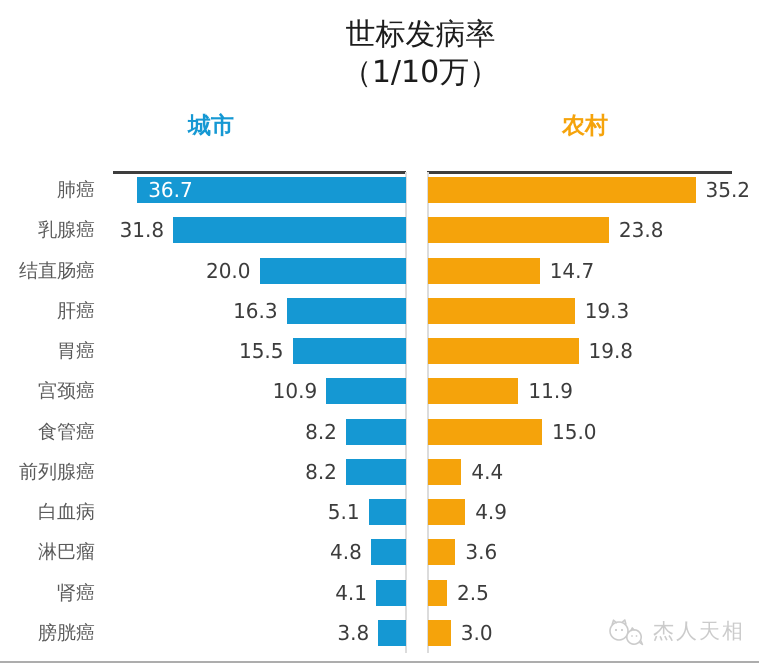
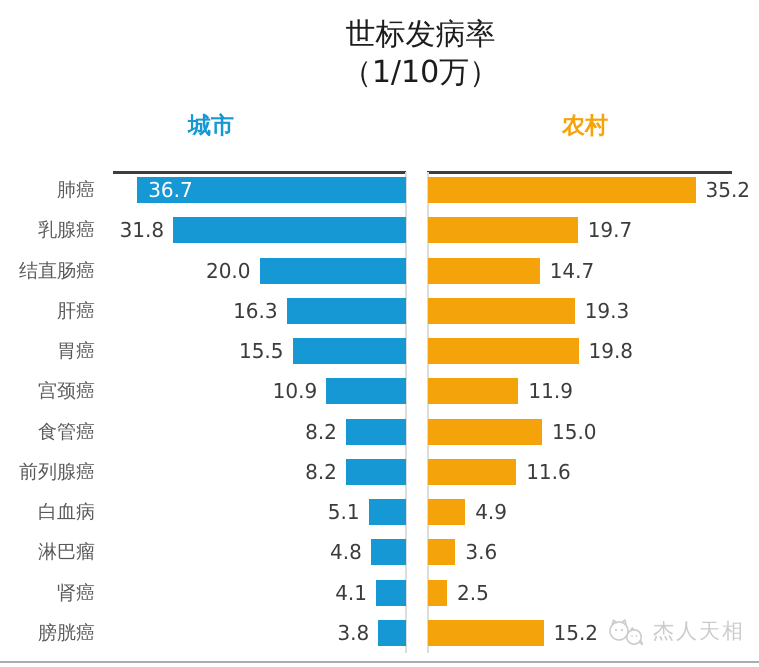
农村/乳腺癌: 23.8 -> 19.7
农村/前列腺癌: 4.4 -> 11.6
农村/膀胱癌: 3.0 -> 15.2
